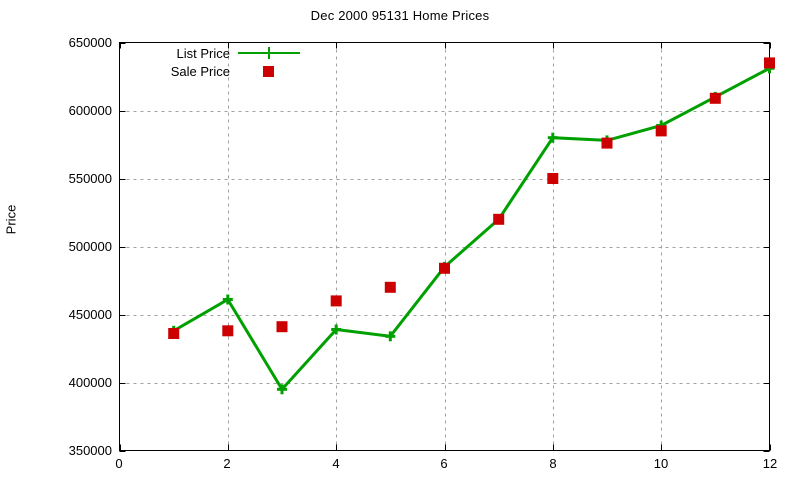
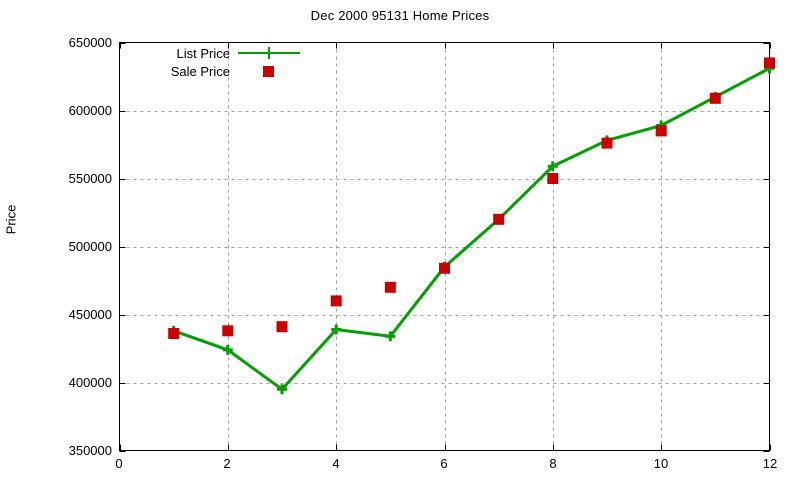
List Price/2: 461000 -> 424000
List Price/8: 580000 -> 559000
